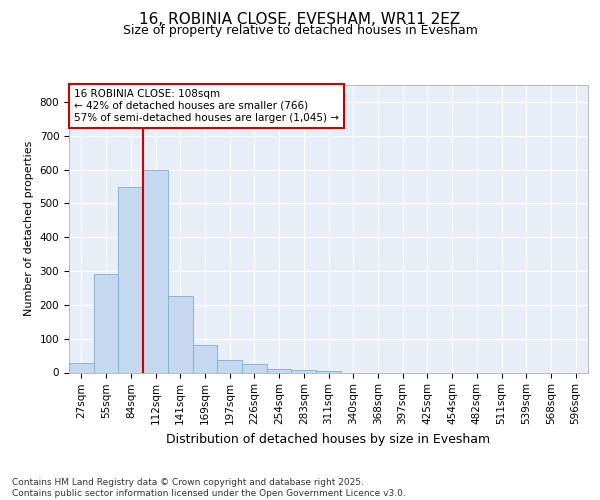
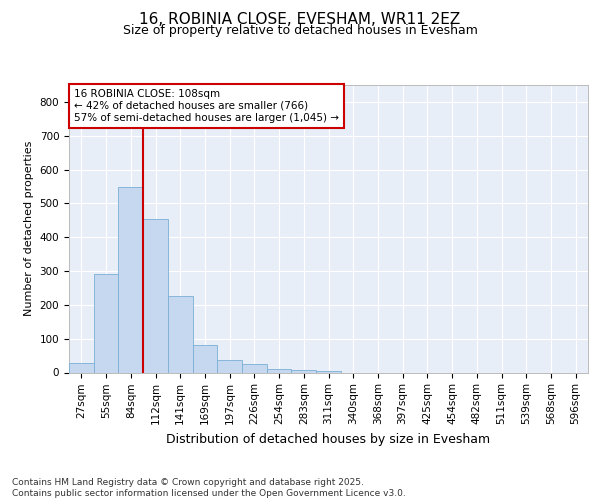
112sqm: 600 -> 455
